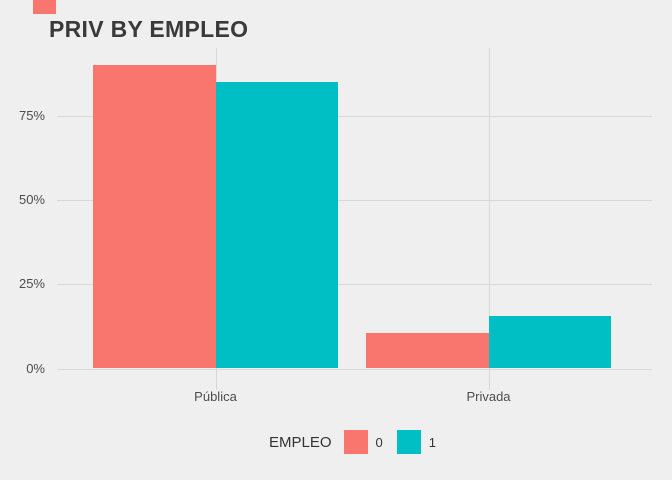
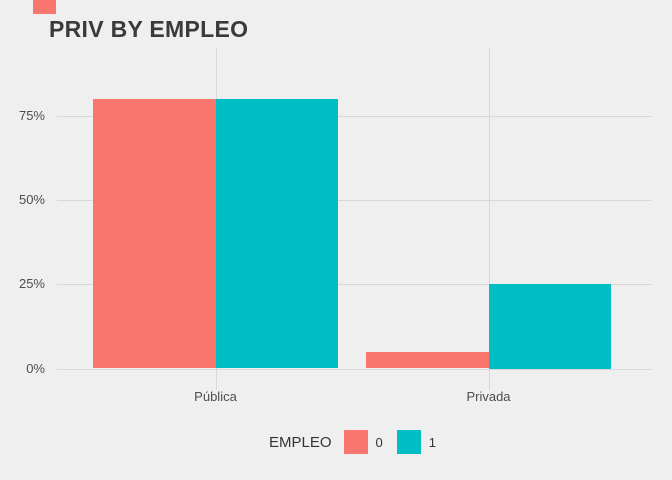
0/Pública: 90% -> 80%
1/Pública: 85% -> 80%
0/Privada: 10% -> 5%
1/Privada: 16% -> 25%
